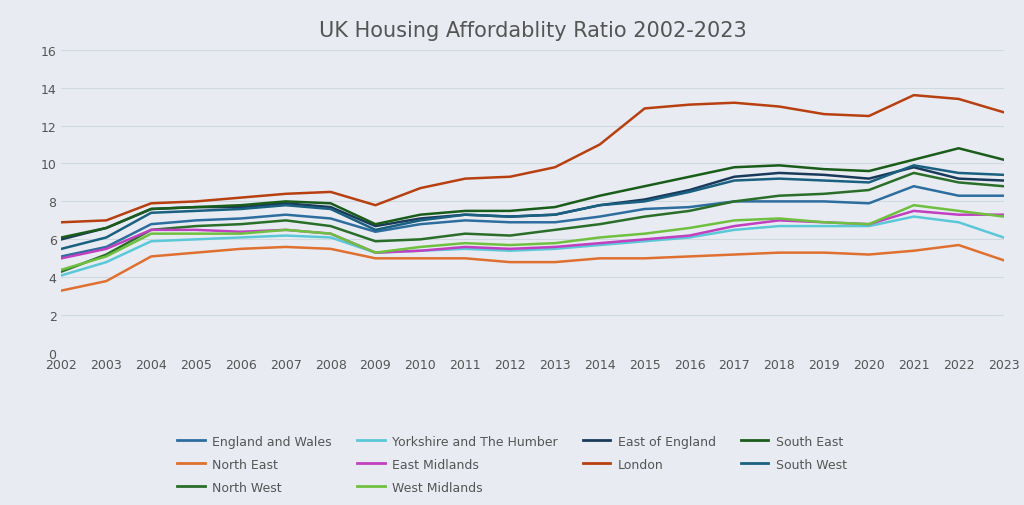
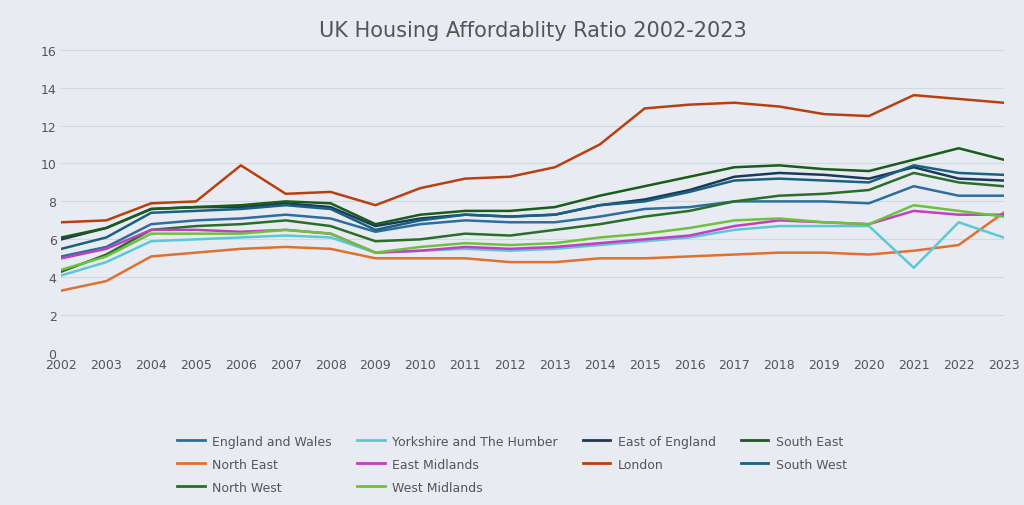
London/2006: 8.2 -> 9.9
Yorkshire and The Humber/2021: 7.2 -> 4.5
North East/2023: 4.9 -> 7.4
London/2023: 12.7 -> 13.2
